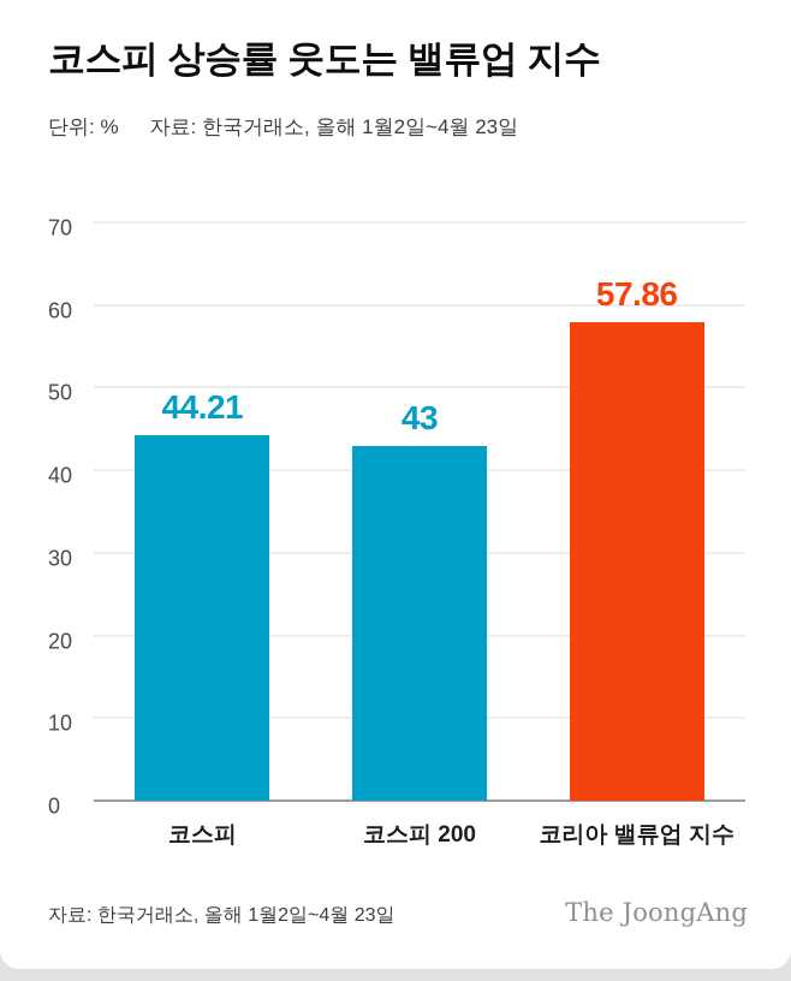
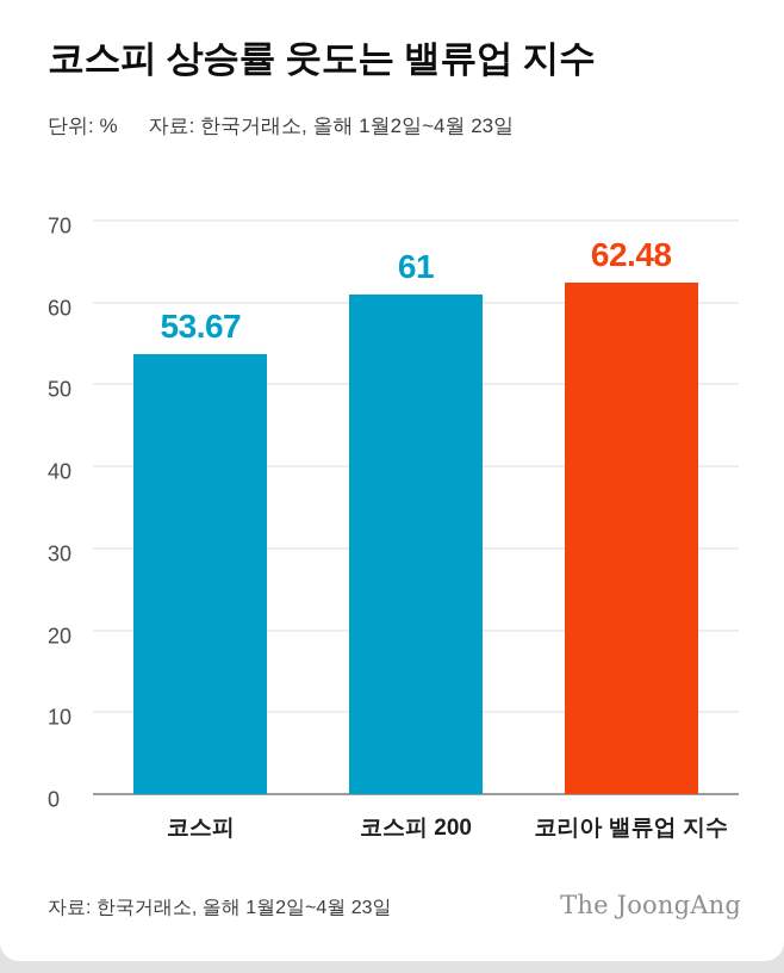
코스피: 44.21 -> 53.67
코스피 200: 43 -> 61
코리아 밸류업 지수: 57.86 -> 62.48
